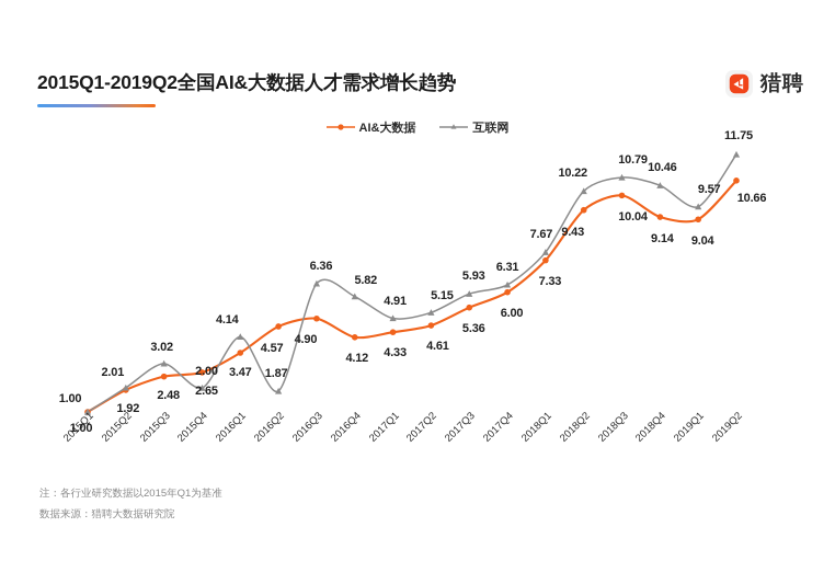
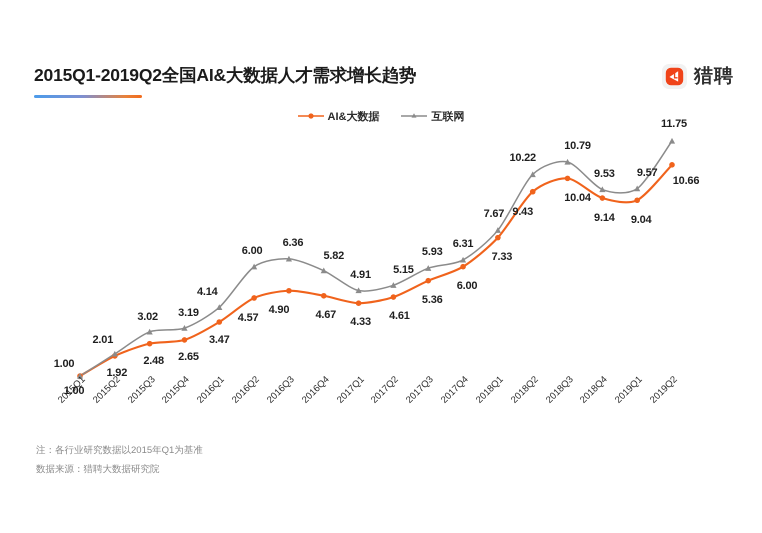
互联网/2015Q4: 2.00 -> 3.19
互联网/2016Q2: 1.87 -> 6.00
AI&大数据/2016Q4: 4.12 -> 4.67
互联网/2018Q4: 10.46 -> 9.53
